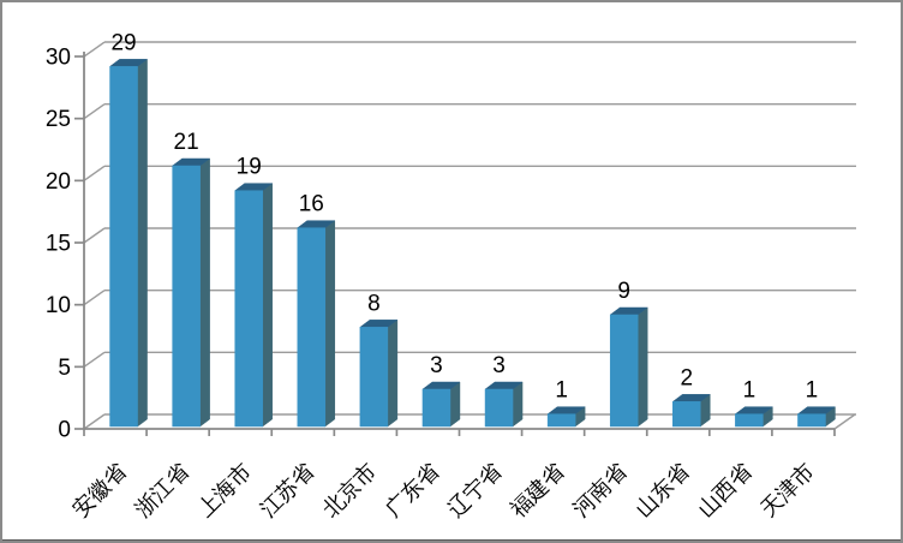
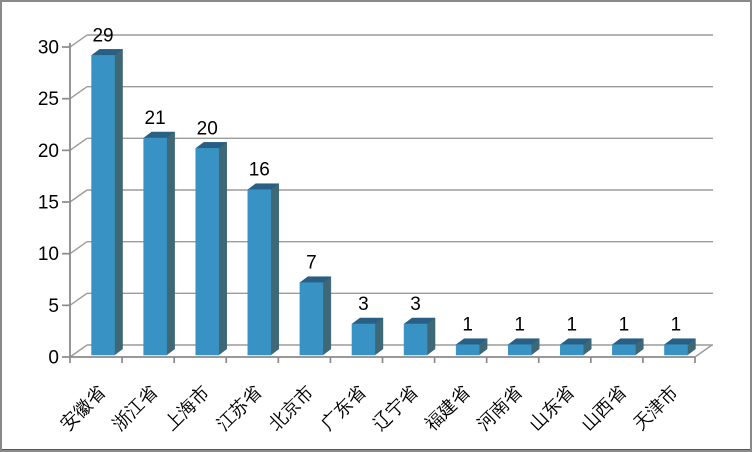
上海市: 19 -> 20
北京市: 8 -> 7
河南省: 9 -> 1
山东省: 2 -> 1
